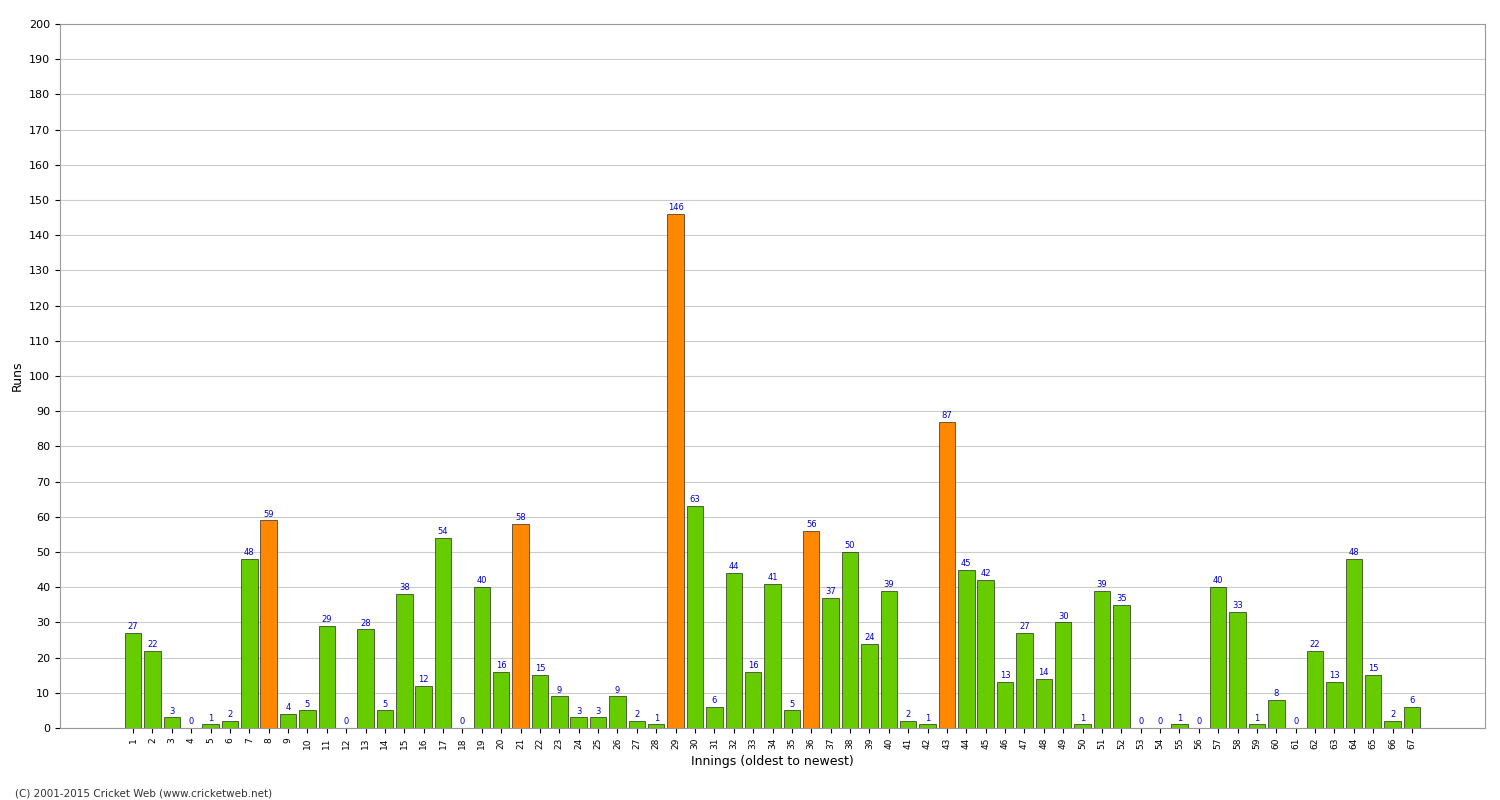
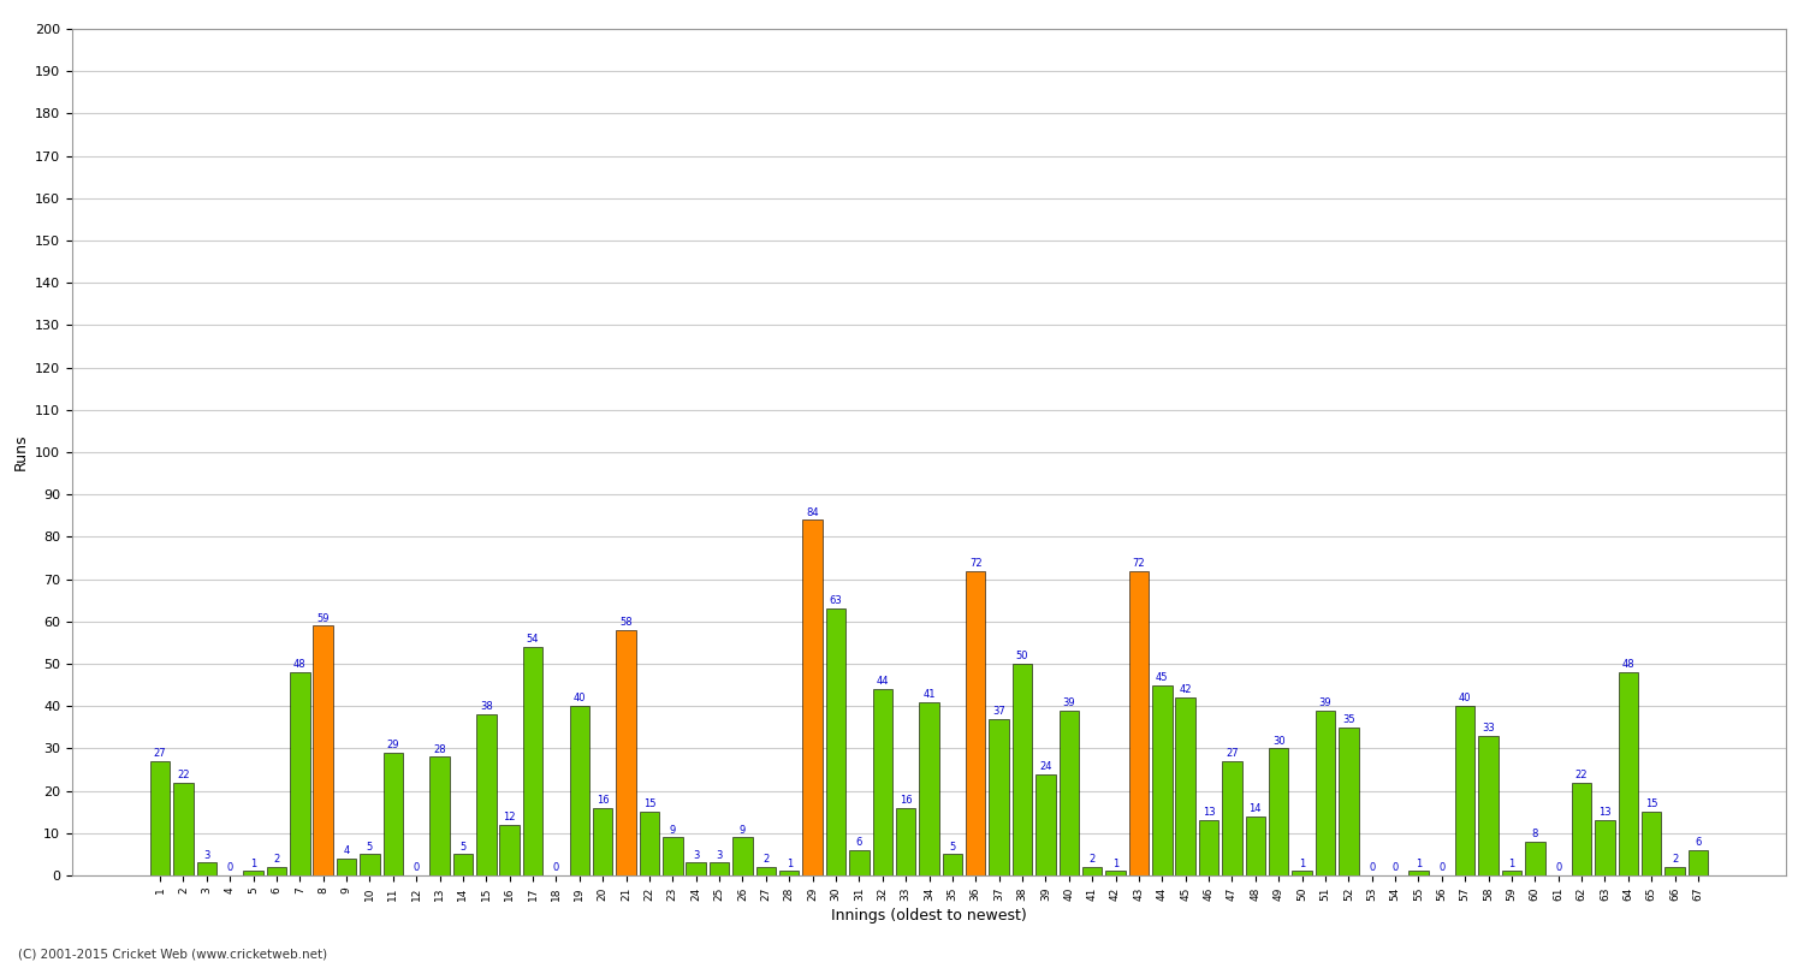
29: 146 -> 84
36: 56 -> 72
43: 87 -> 72
